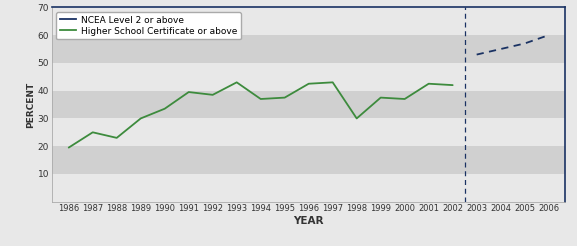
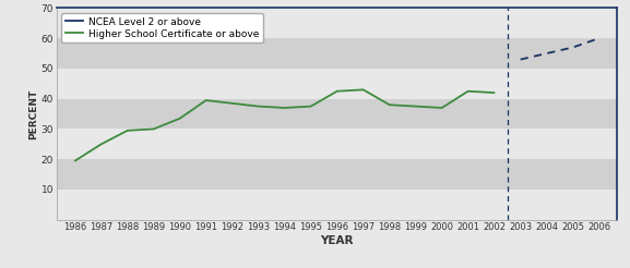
Higher School Certificate or above/1988: 23.0 -> 29.5
Higher School Certificate or above/1993: 43.0 -> 37.5
Higher School Certificate or above/1998: 30.0 -> 38.0
